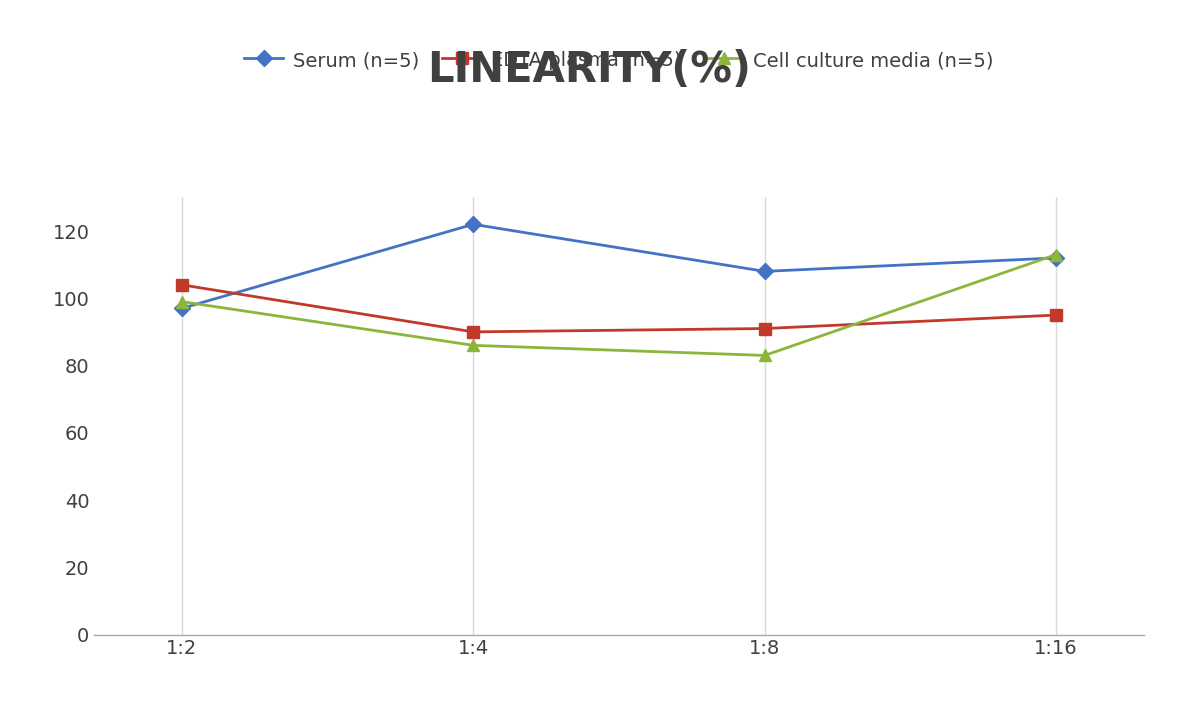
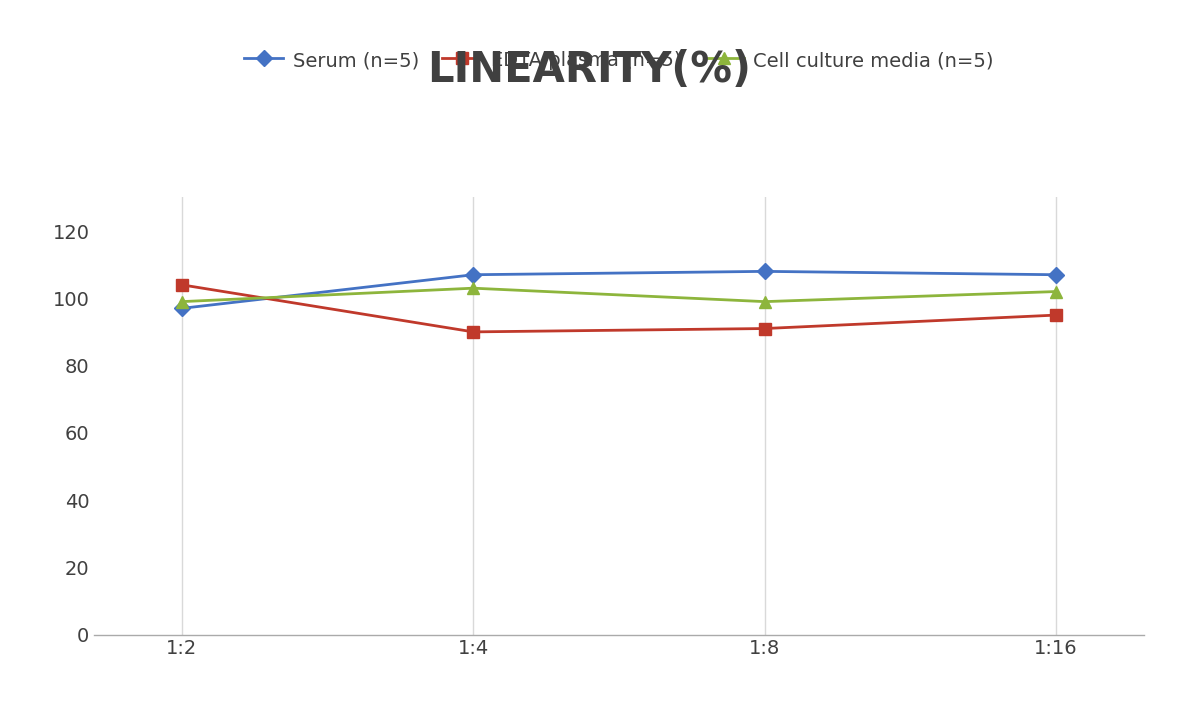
Serum (n=5)/1:4: 122 -> 107
Cell culture media (n=5)/1:4: 86 -> 103
Cell culture media (n=5)/1:8: 83 -> 99
Serum (n=5)/1:16: 112 -> 107
Cell culture media (n=5)/1:16: 113 -> 102
